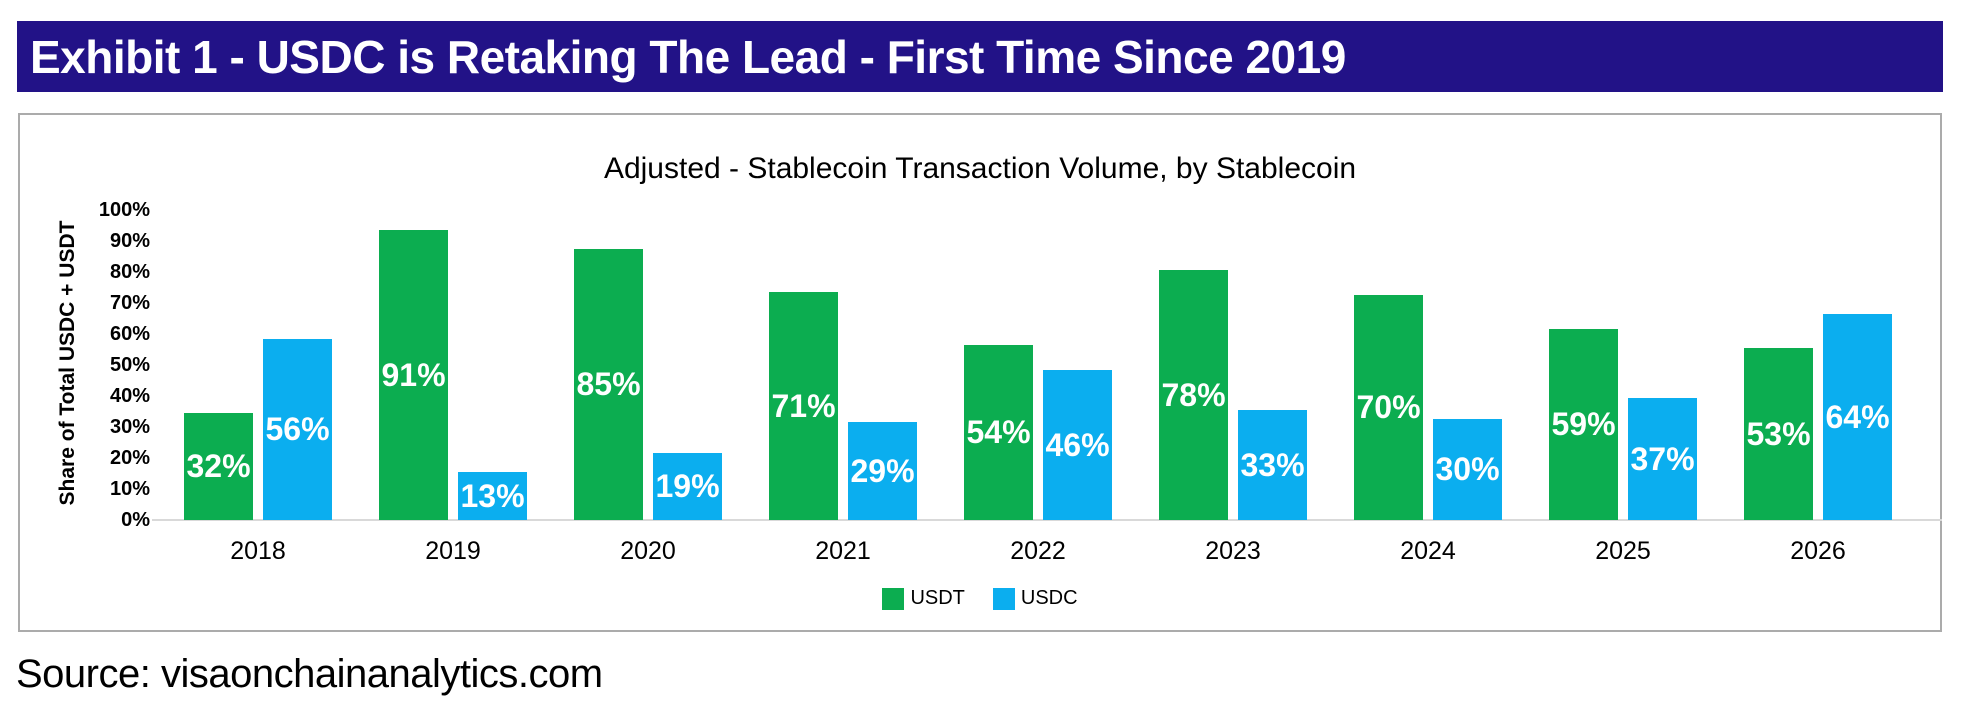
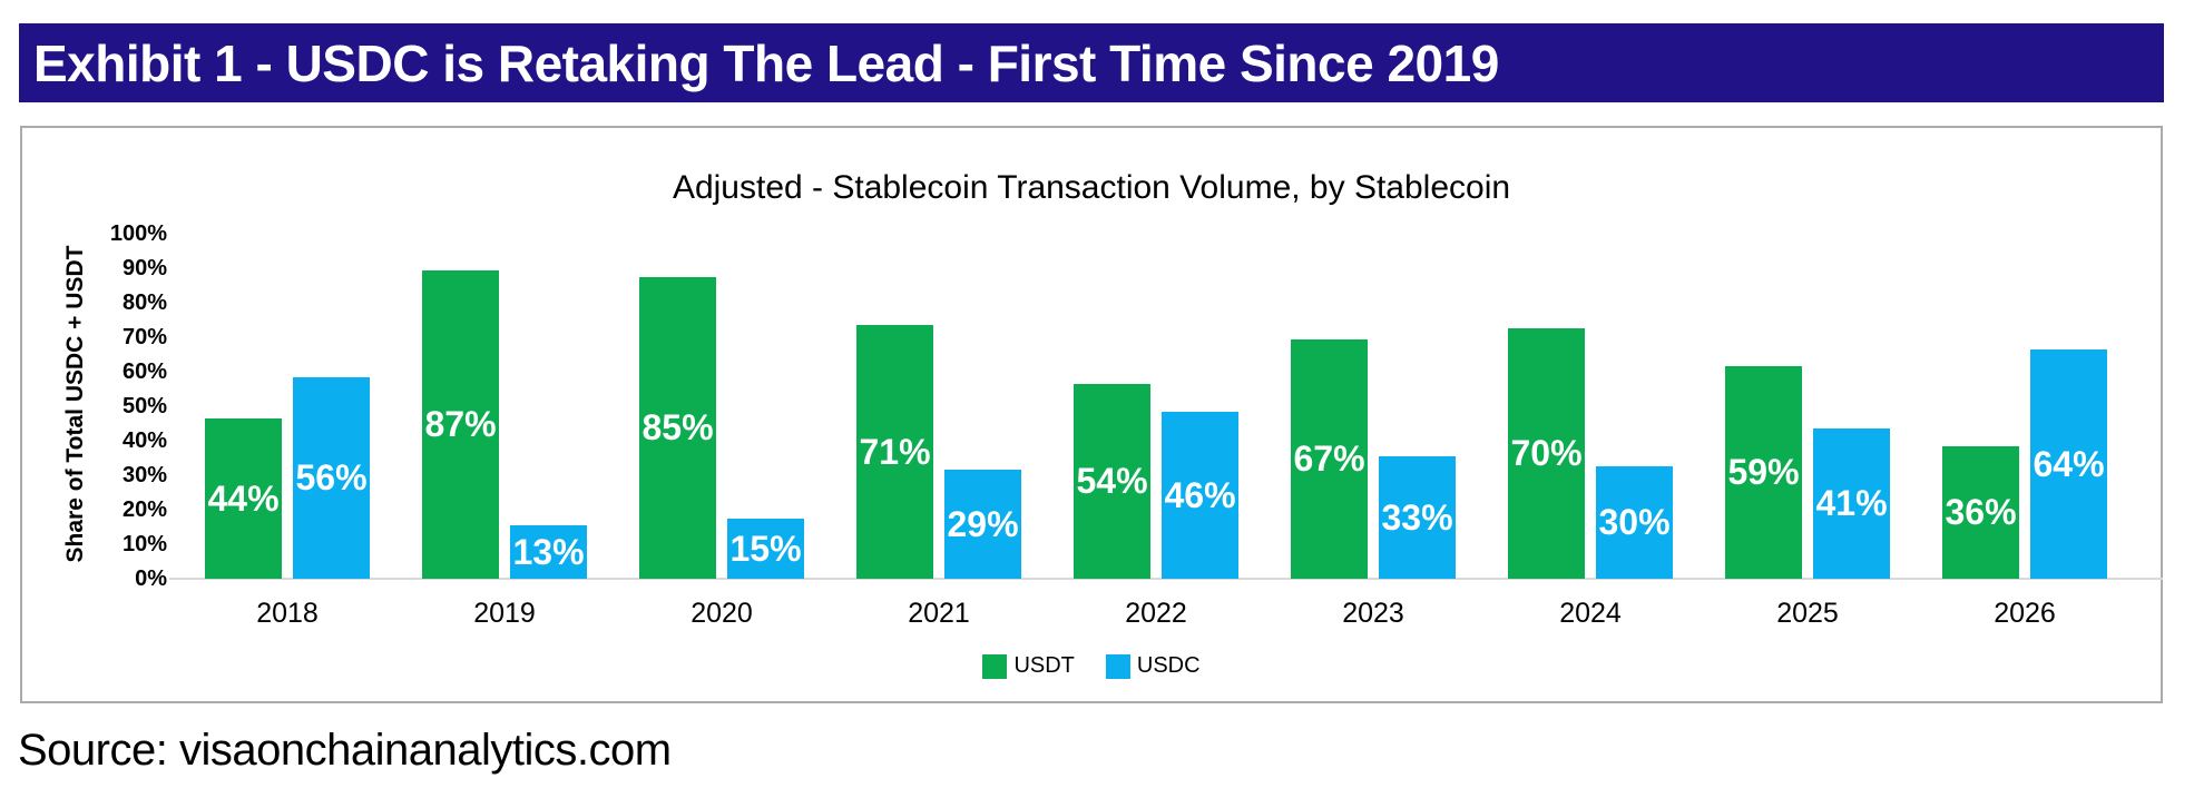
USDT/2018: 32% -> 44%
USDT/2019: 91% -> 87%
USDC/2020: 19% -> 15%
USDT/2023: 78% -> 67%
USDC/2025: 37% -> 41%
USDT/2026: 53% -> 36%
